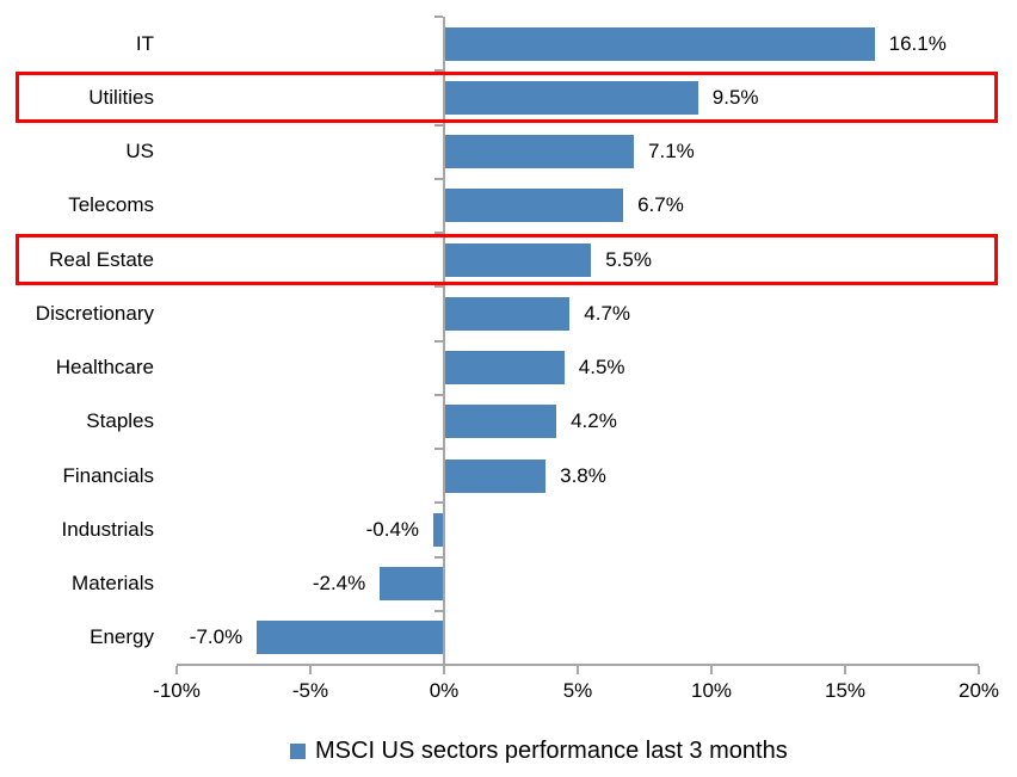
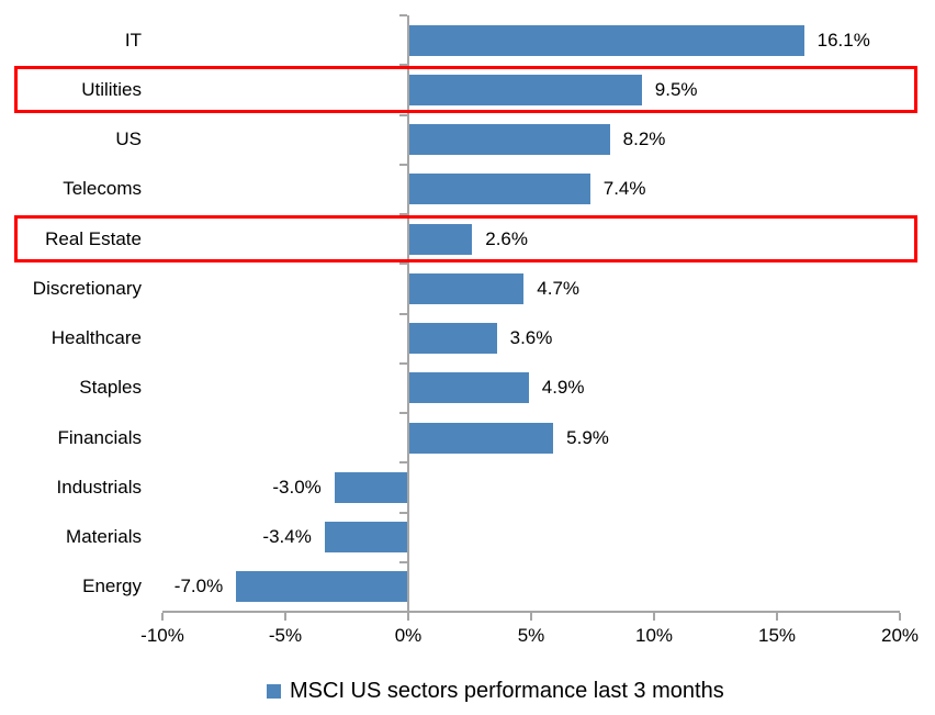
US: 7.1% -> 8.2%
Telecoms: 6.7% -> 7.4%
Real Estate: 5.5% -> 2.6%
Healthcare: 4.5% -> 3.6%
Staples: 4.2% -> 4.9%
Financials: 3.8% -> 5.9%
Industrials: -0.4% -> -3.0%
Materials: -2.4% -> -3.4%
